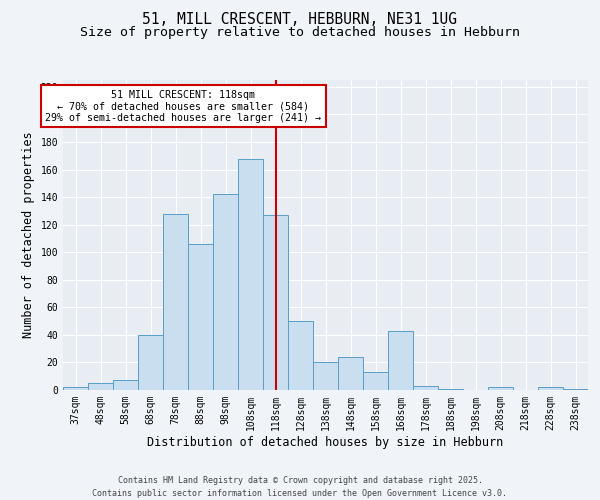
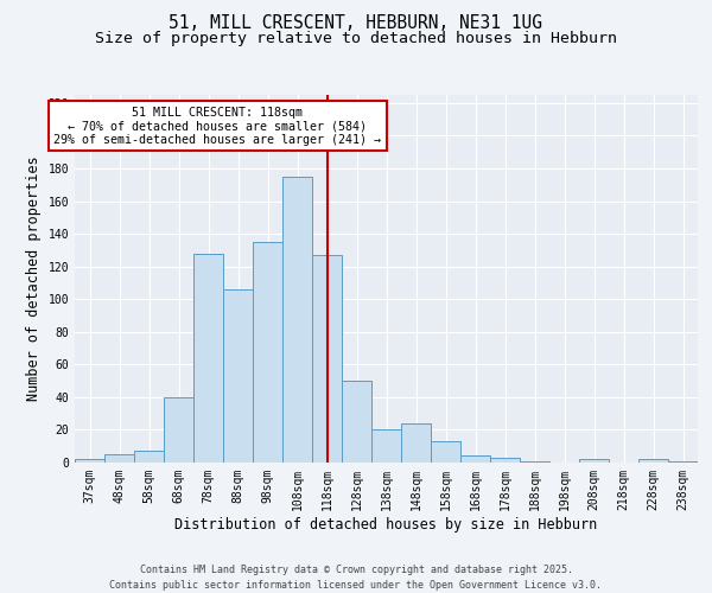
98sqm: 142 -> 135
108sqm: 168 -> 175
168sqm: 43 -> 4
